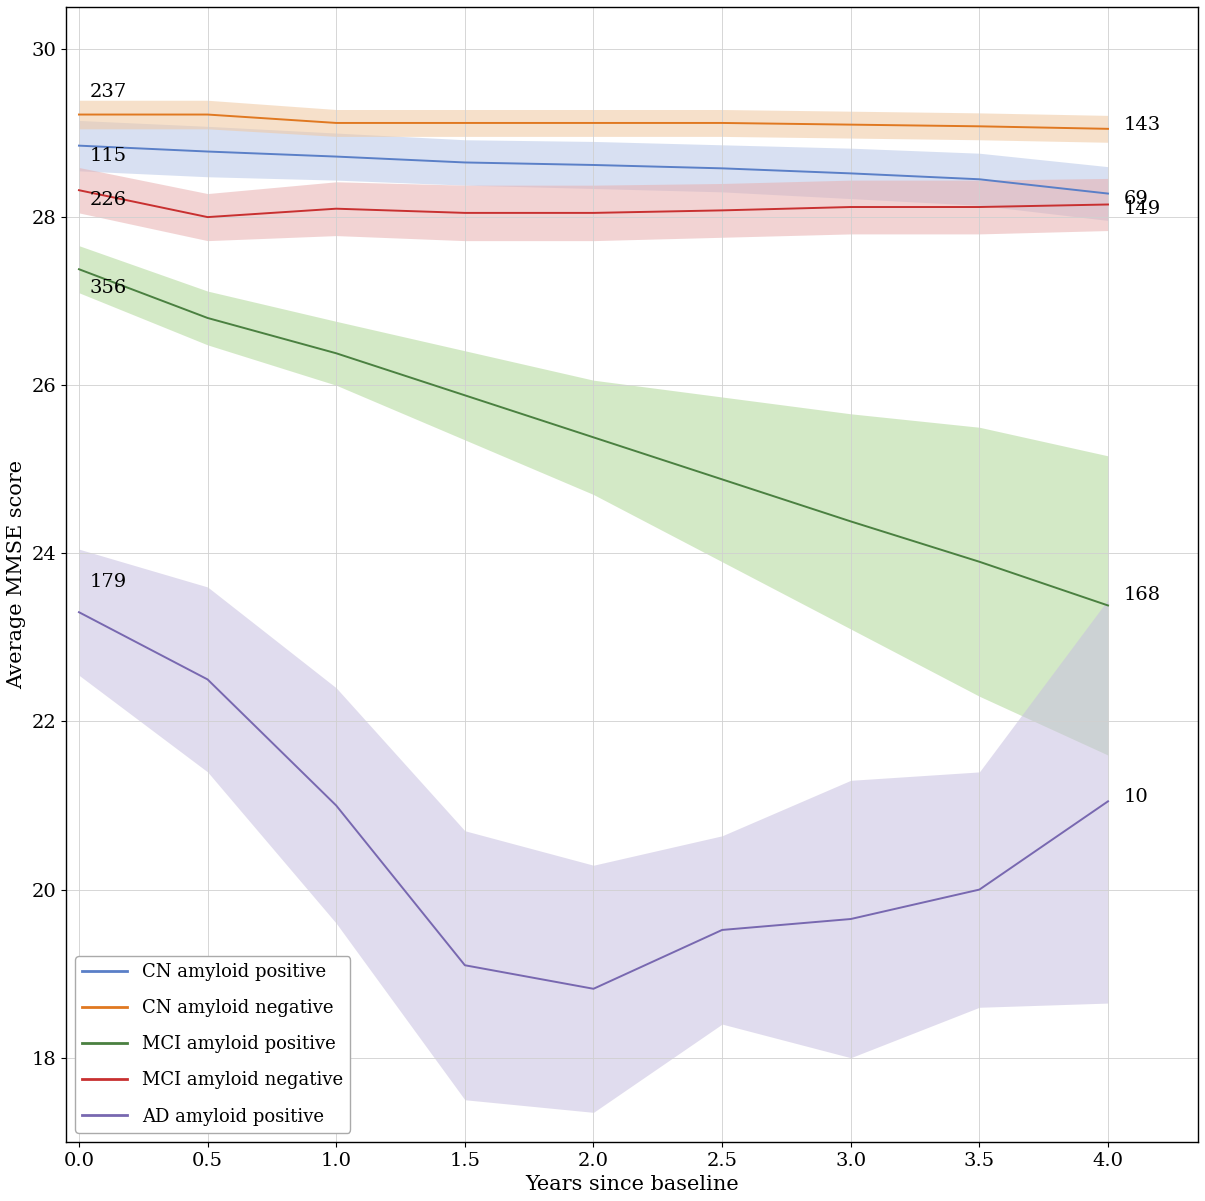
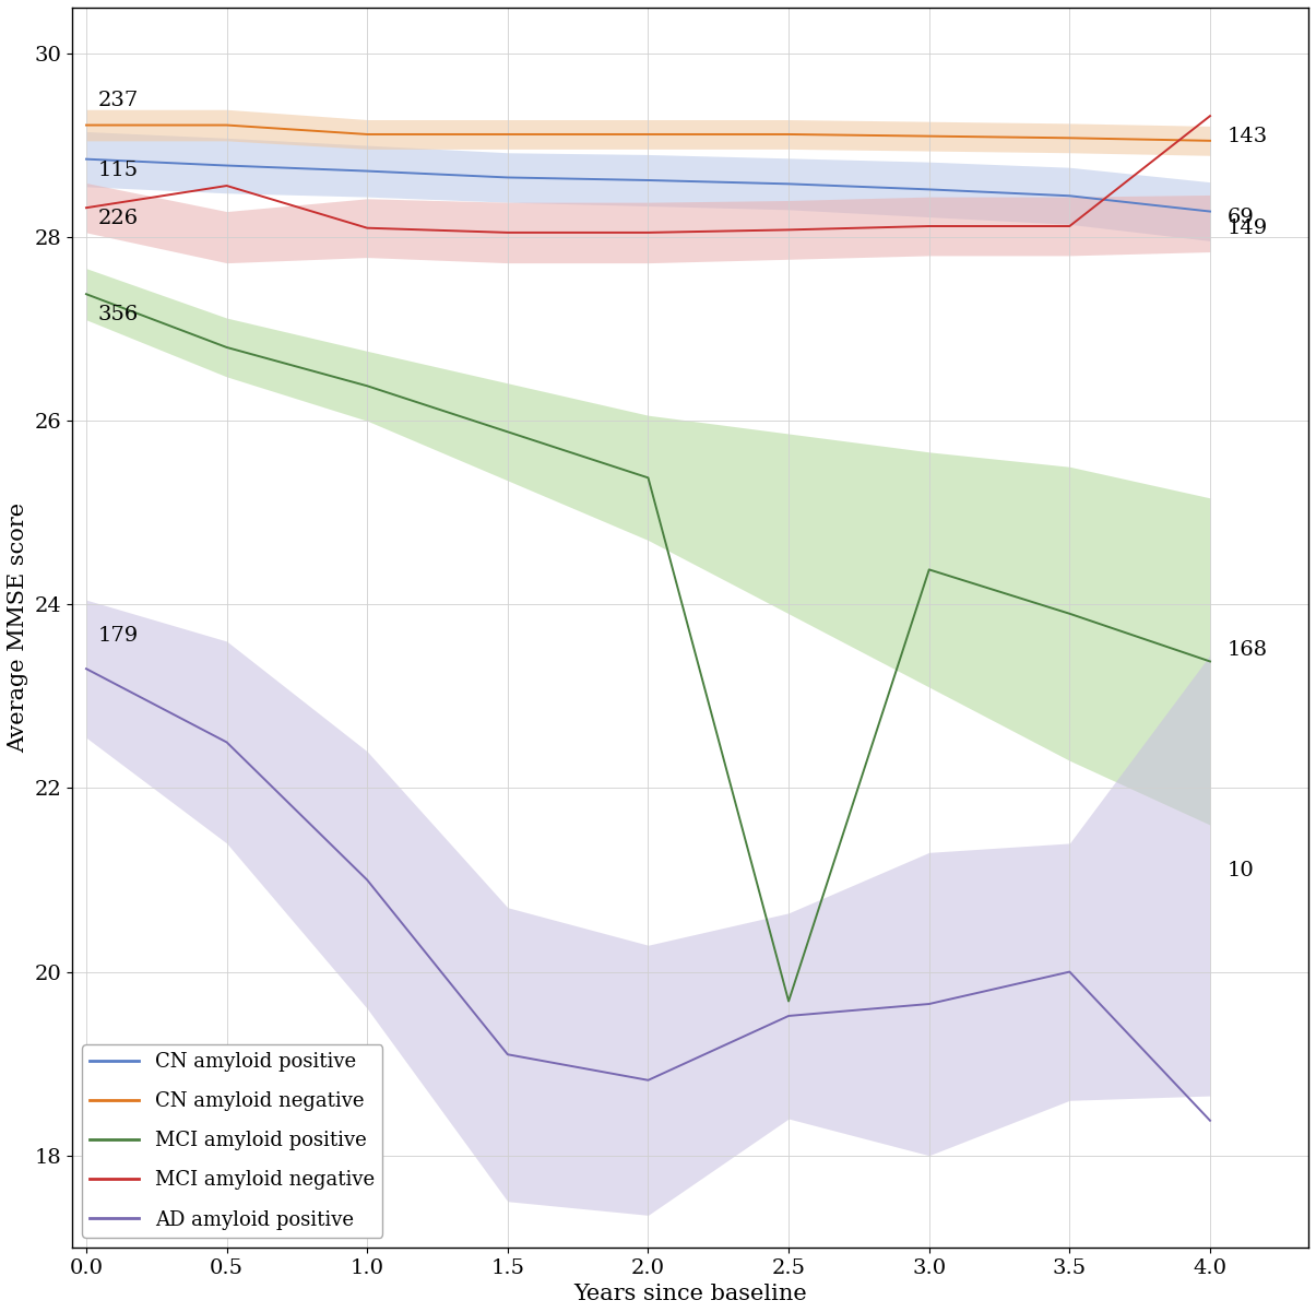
MCI amyloid negative/0.5: 28.00 -> 28.56
MCI amyloid positive/2.5: 24.88 -> 19.68
MCI amyloid negative/4.0: 28.15 -> 29.32
AD amyloid positive/4.0: 21.05 -> 18.38
